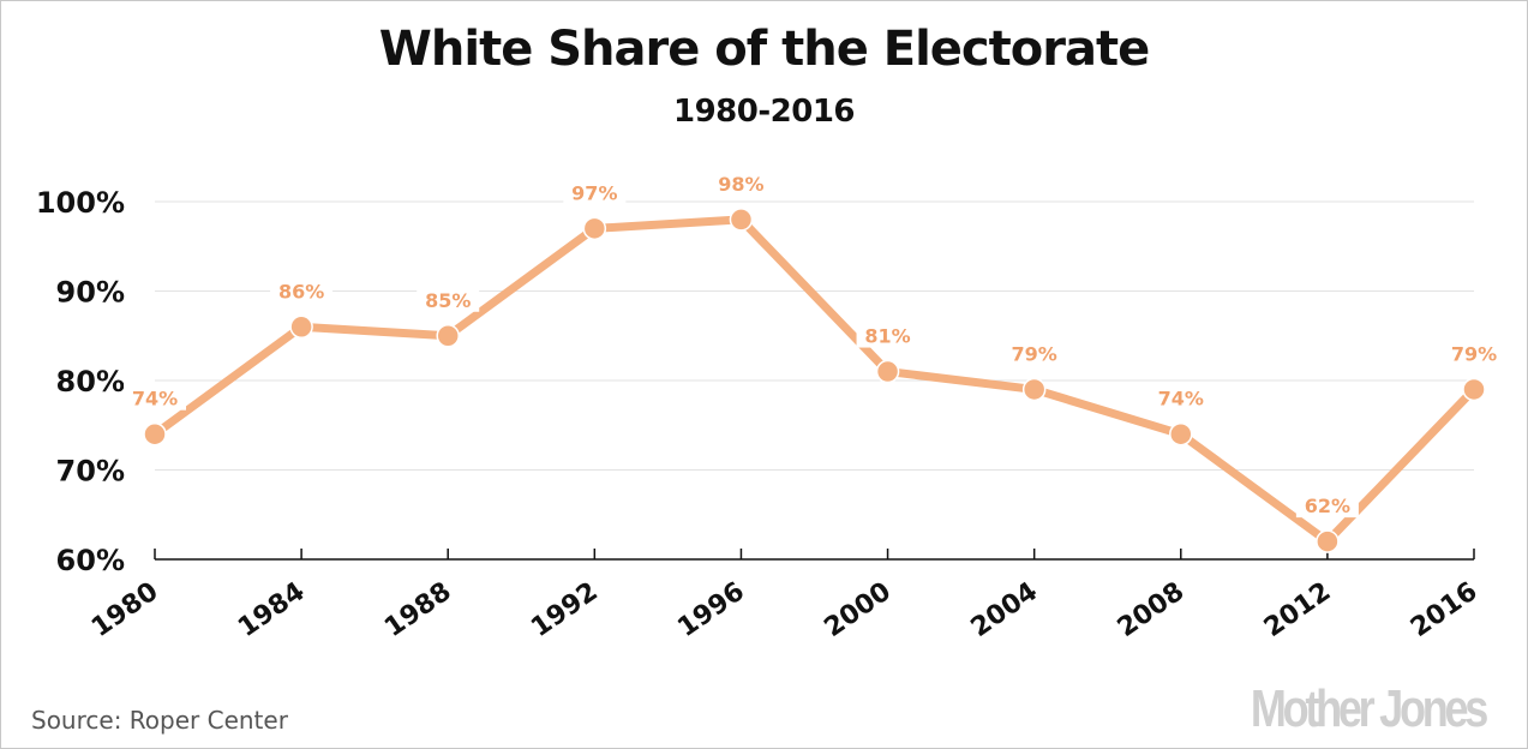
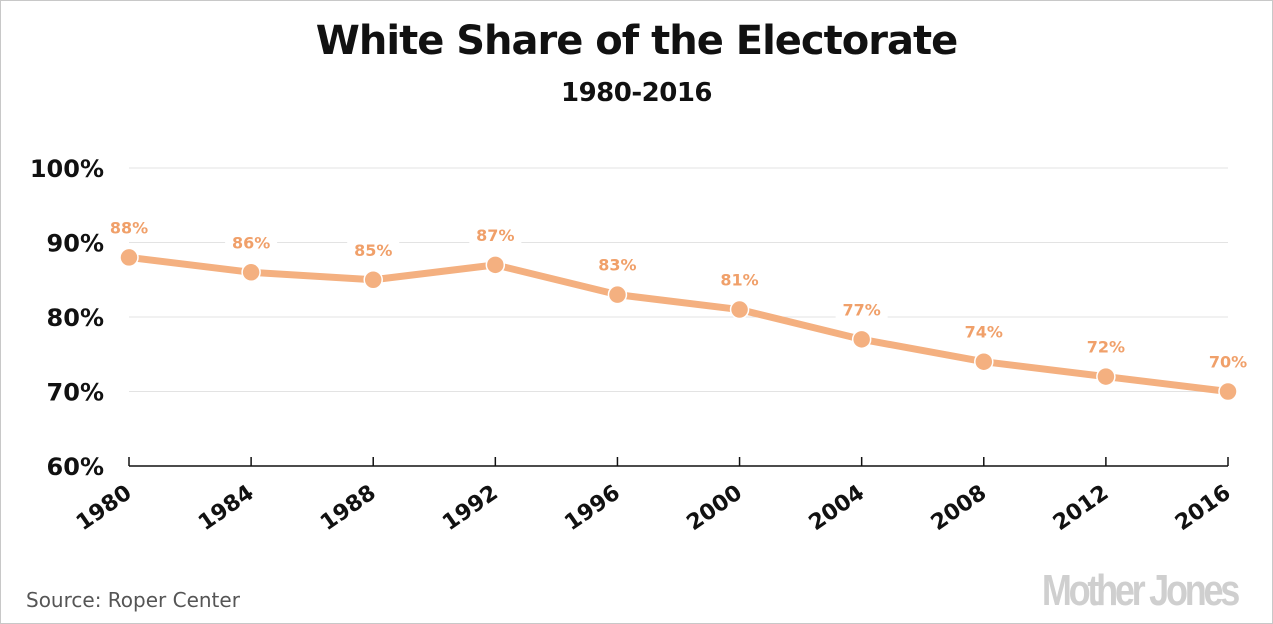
1980: 74% -> 88%
1992: 97% -> 87%
1996: 98% -> 83%
2004: 79% -> 77%
2012: 62% -> 72%
2016: 79% -> 70%
